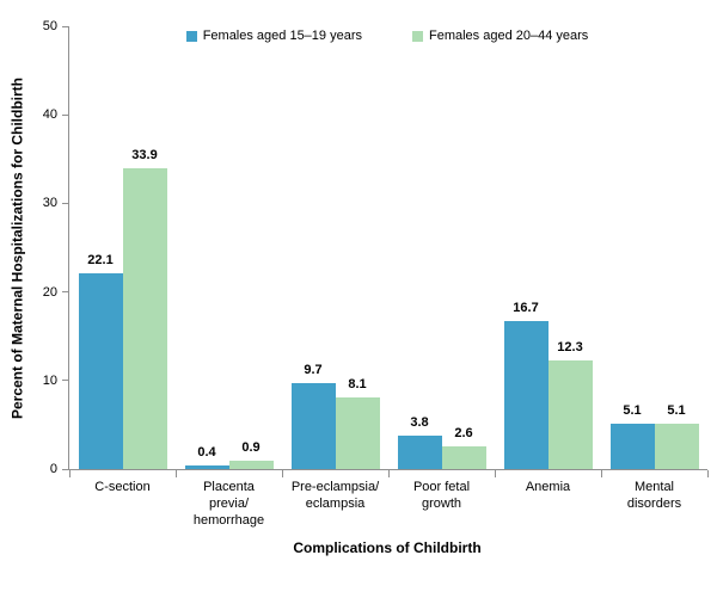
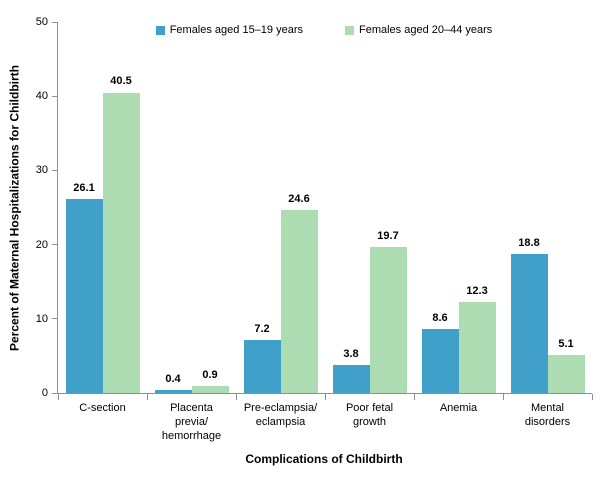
Females aged 15–19 years/C-section: 22.1 -> 26.1
Females aged 20–44 years/C-section: 33.9 -> 40.5
Females aged 15–19 years/Pre-eclampsia/ eclampsia: 9.7 -> 7.2
Females aged 20–44 years/Pre-eclampsia/ eclampsia: 8.1 -> 24.6
Females aged 20–44 years/Poor fetal growth: 2.6 -> 19.7
Females aged 15–19 years/Anemia: 16.7 -> 8.6
Females aged 15–19 years/Mental disorders: 5.1 -> 18.8
